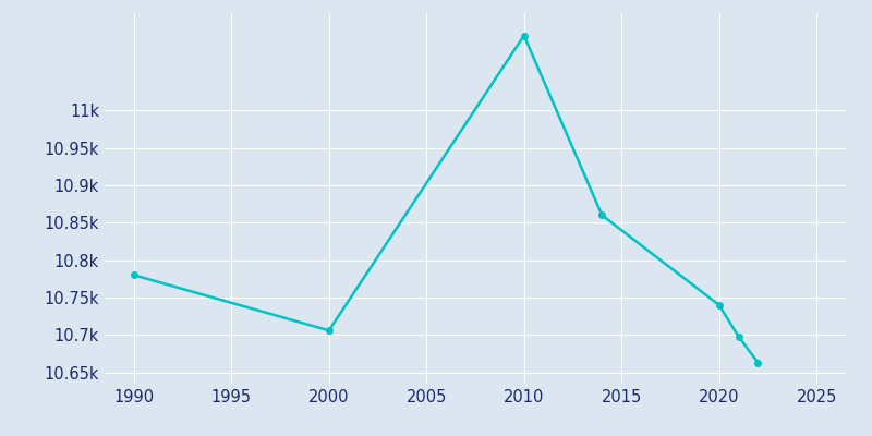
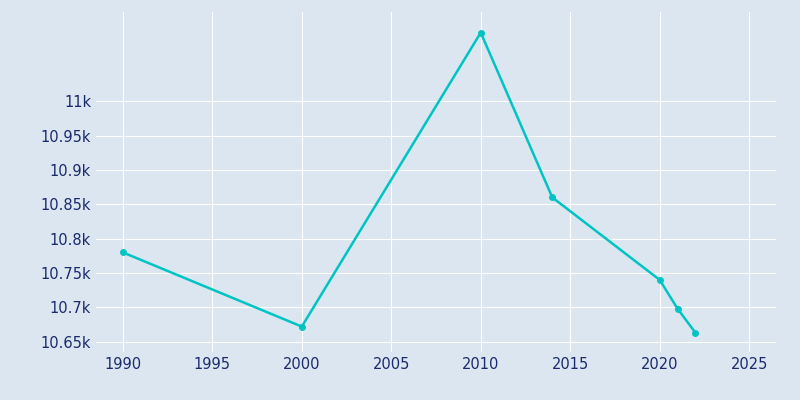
2000: 10.706k -> 10.672k
